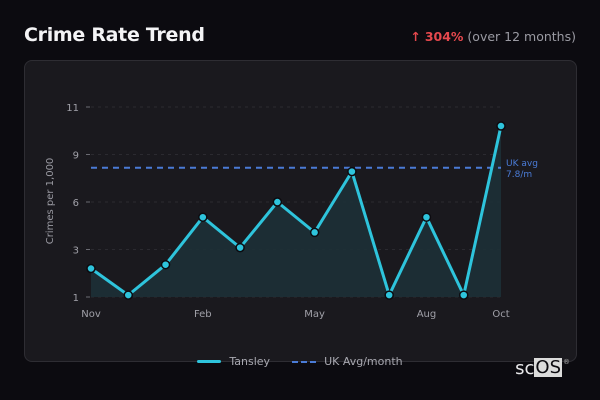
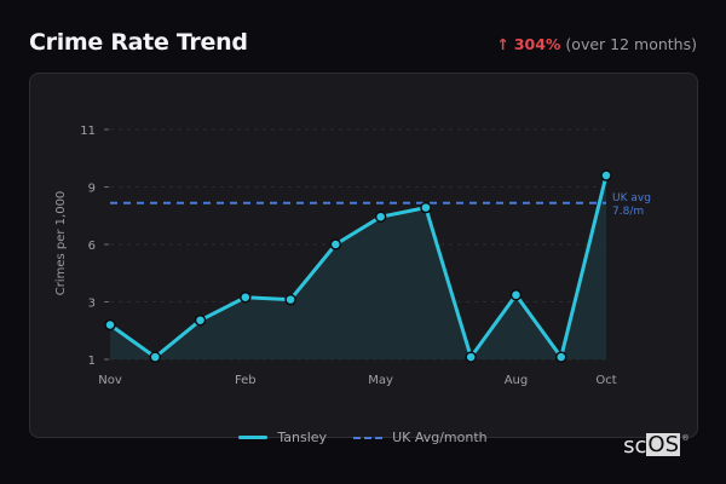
Feb: 5.2 -> 3.7
May: 4.4 -> 7.2
Aug: 5.2 -> 3.8
Oct: 10.0 -> 9.0
